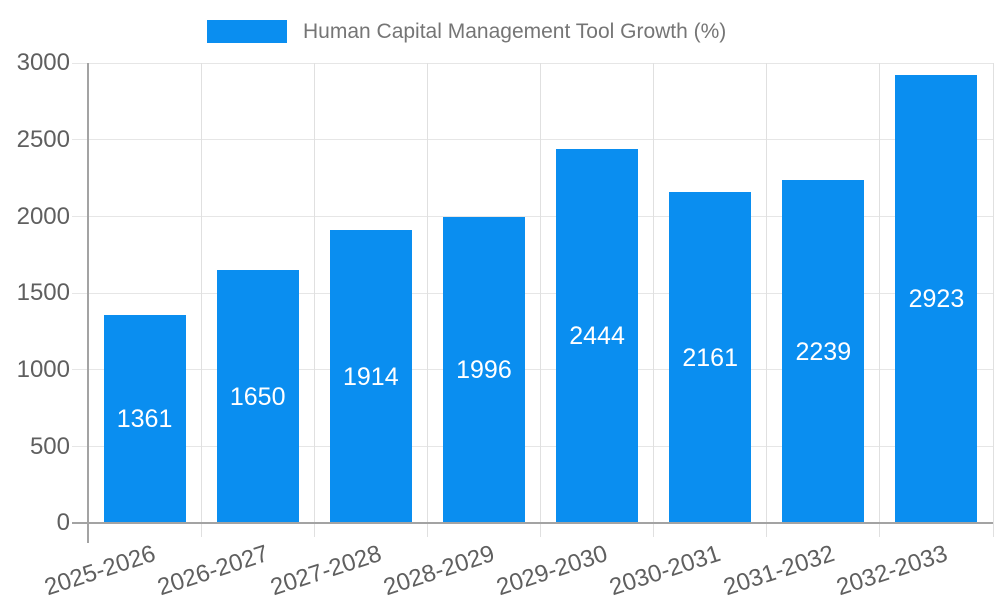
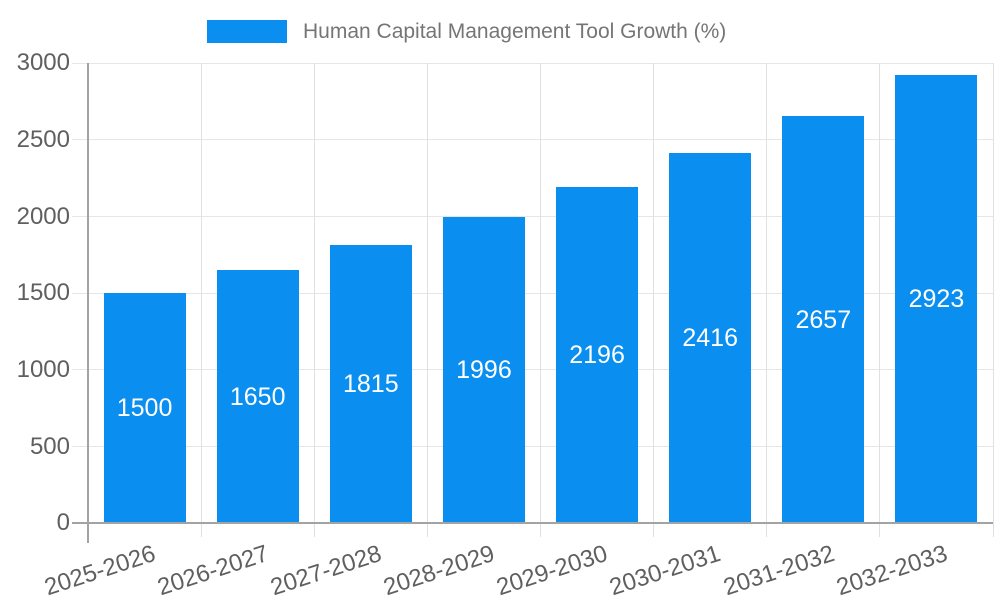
2025-2026: 1361 -> 1500
2027-2028: 1914 -> 1815
2029-2030: 2444 -> 2196
2030-2031: 2161 -> 2416
2031-2032: 2239 -> 2657
